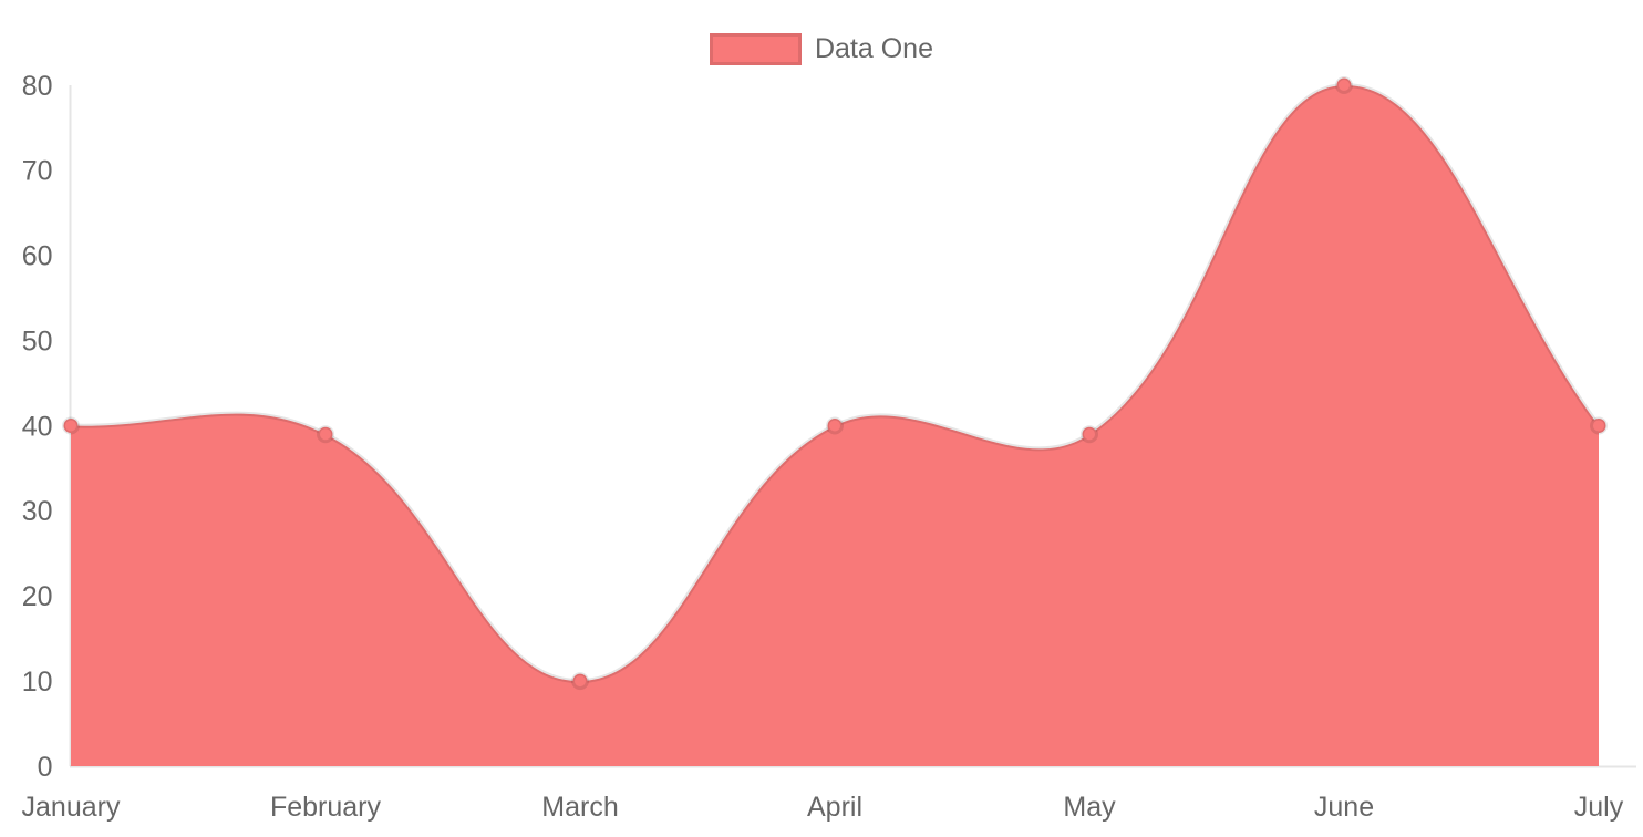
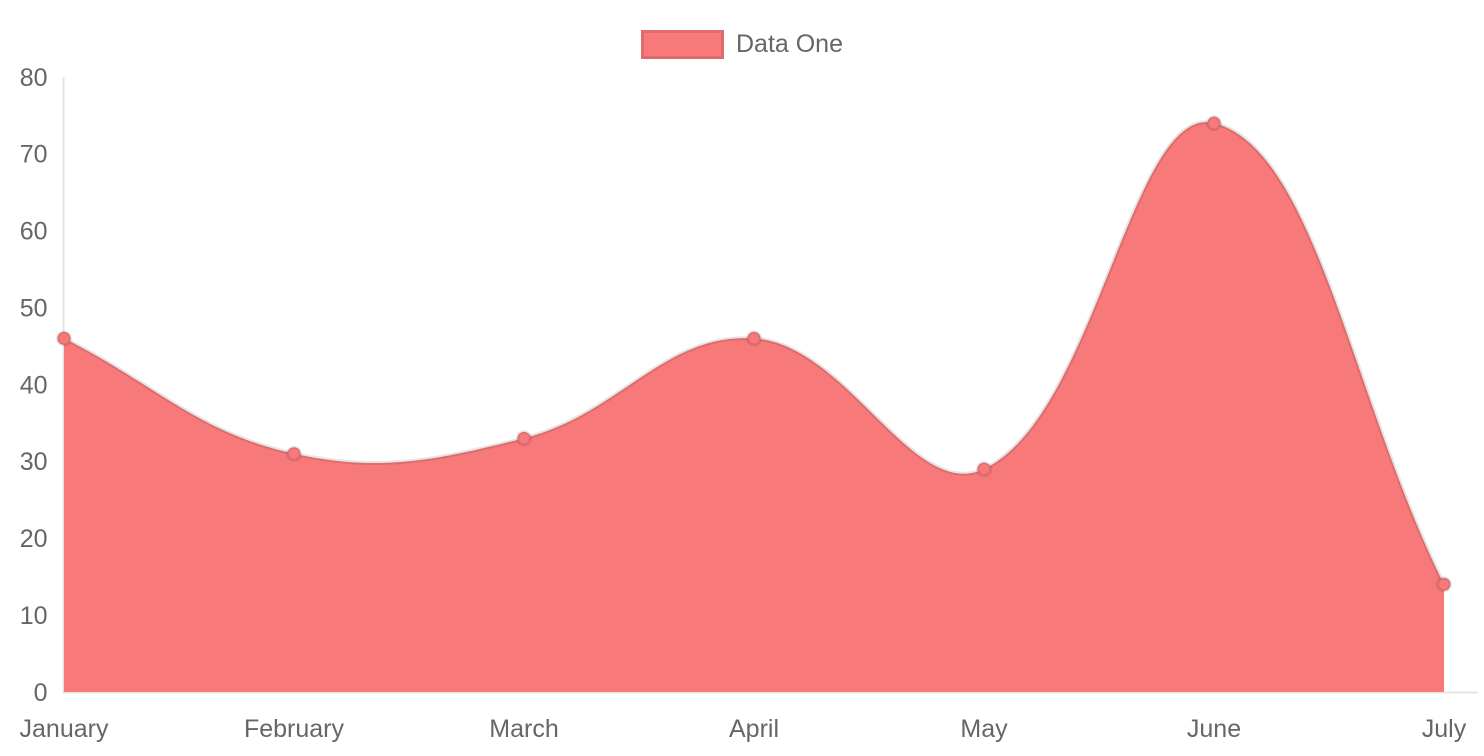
January: 40 -> 46
February: 39 -> 31
March: 10 -> 33
April: 40 -> 46
May: 39 -> 29
June: 80 -> 74
July: 40 -> 14
